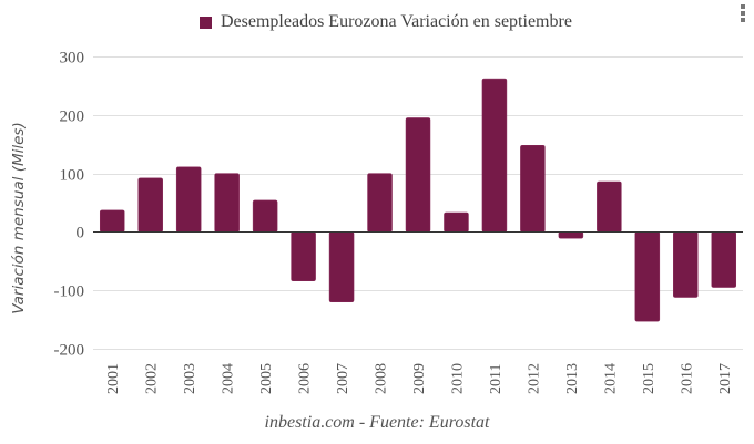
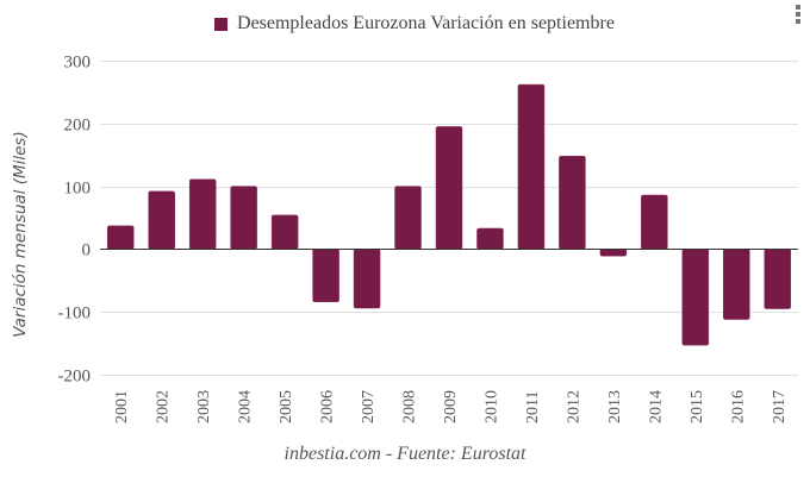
2007: -120 -> -90
